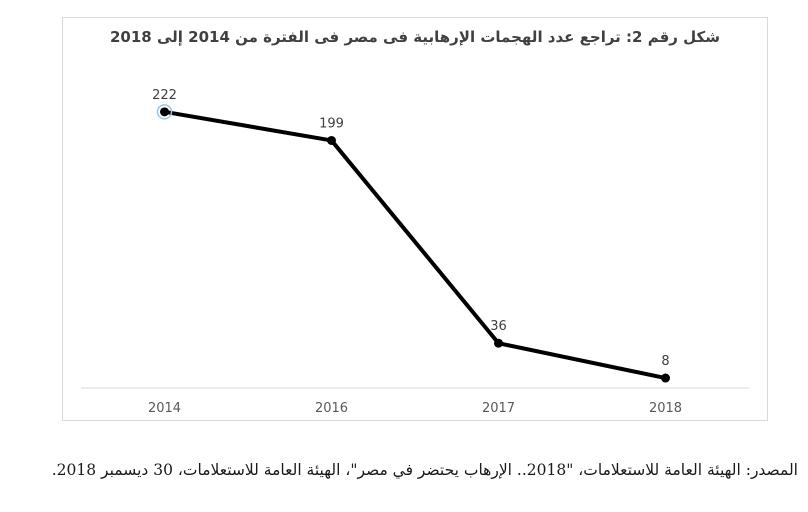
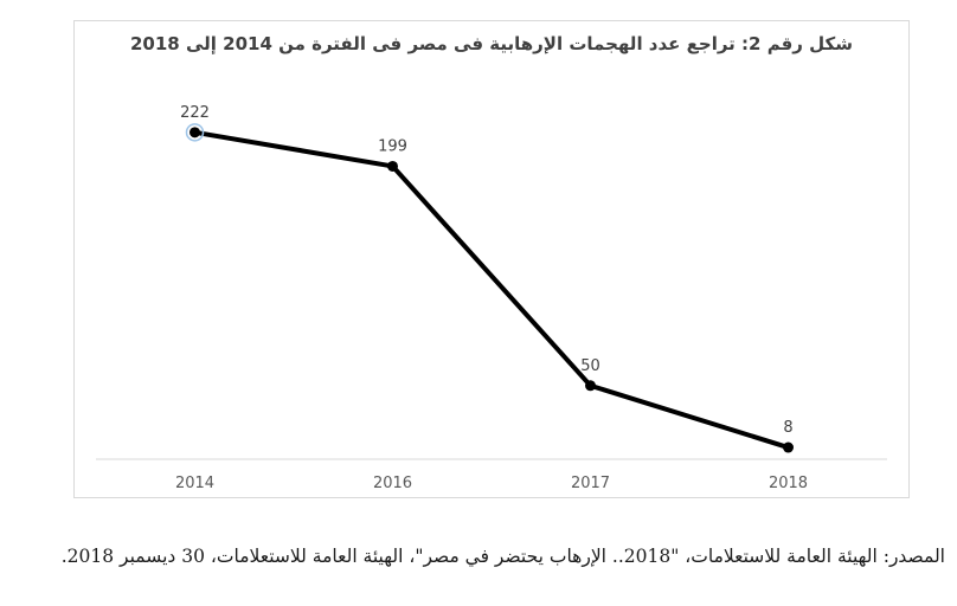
2017: 36 -> 50
